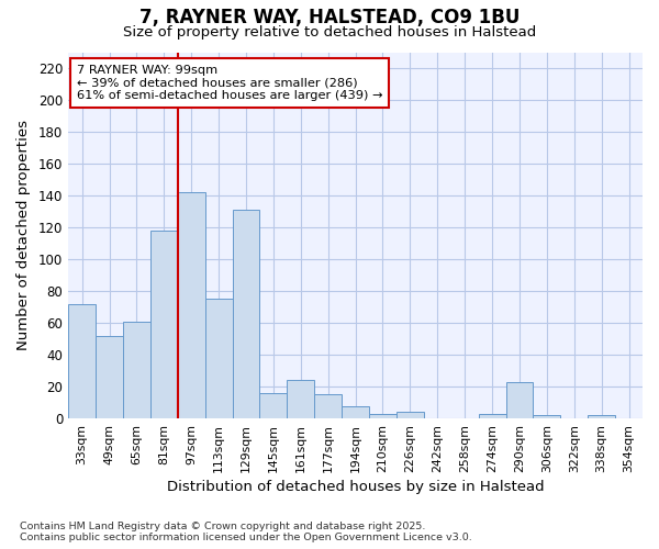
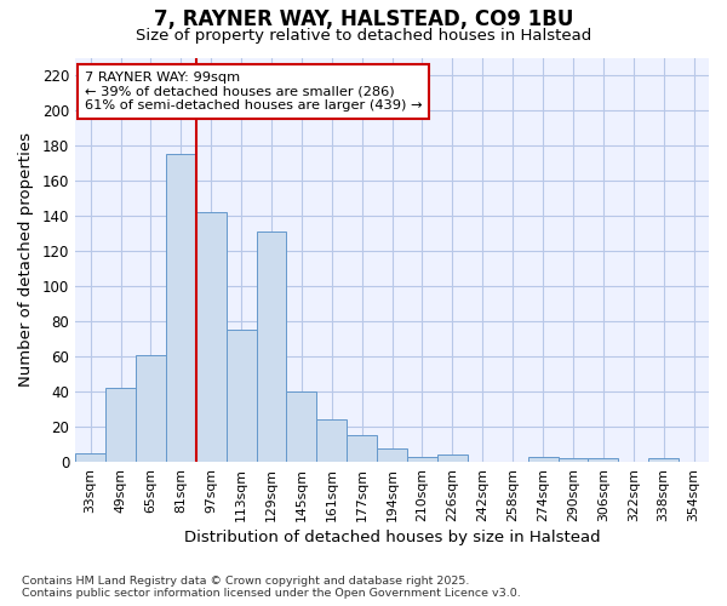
33sqm: 72 -> 5
49sqm: 52 -> 42
81sqm: 118 -> 175
145sqm: 16 -> 40
290sqm: 23 -> 2
